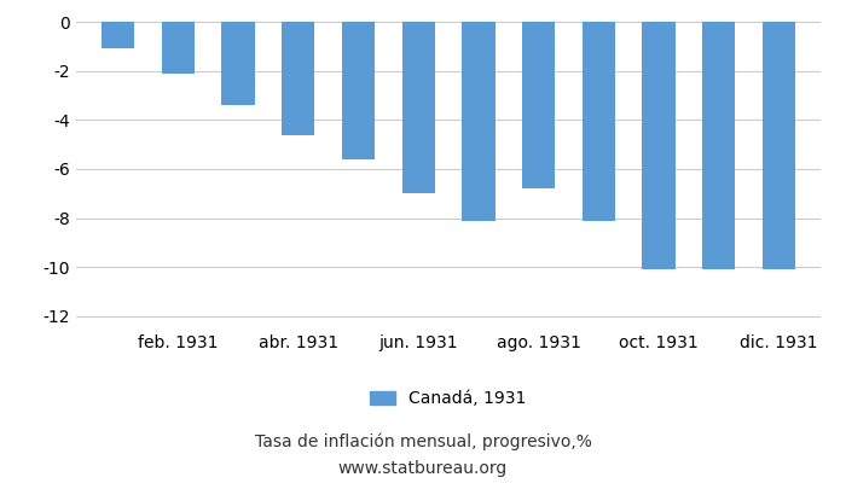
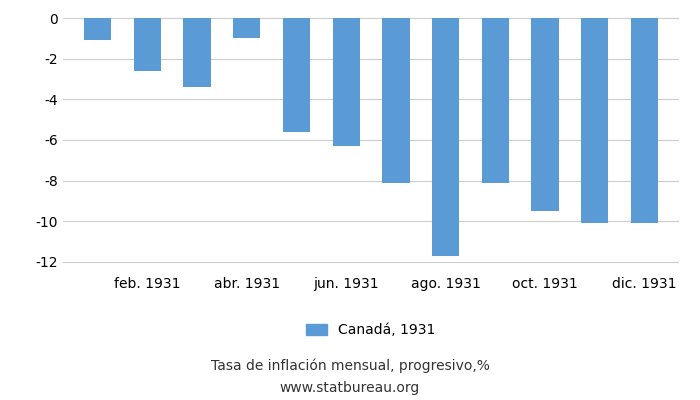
feb. 1931: -2.1 -> -2.6
abr. 1931: -4.6 -> -1.0
jun. 1931: -7.0 -> -6.3
ago. 1931: -6.8 -> -11.7
oct. 1931: -10.1 -> -9.5
